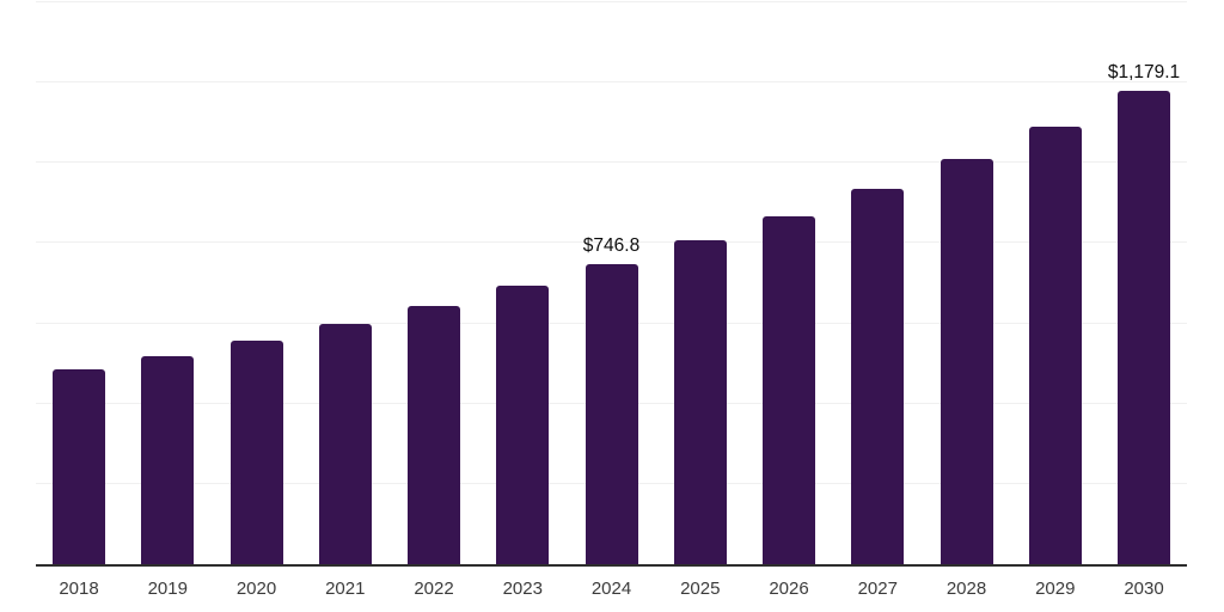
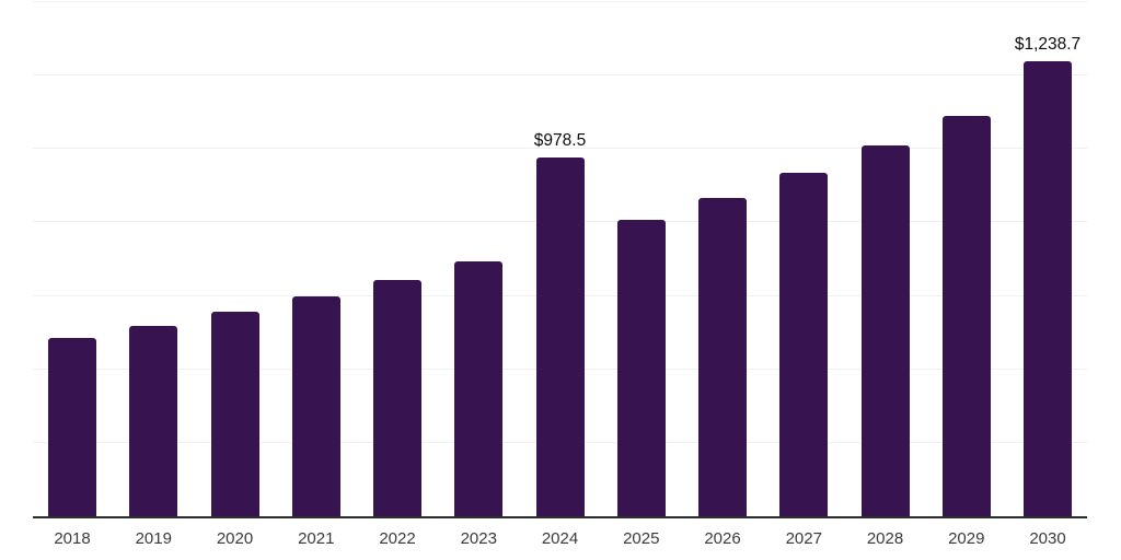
2024: $746.8 -> $978.5
2030: $1,179.1 -> $1,238.7
